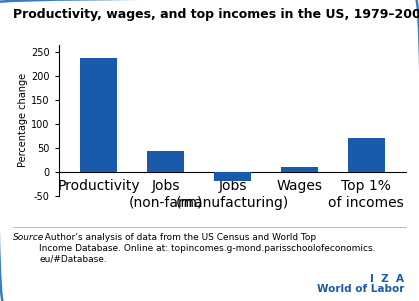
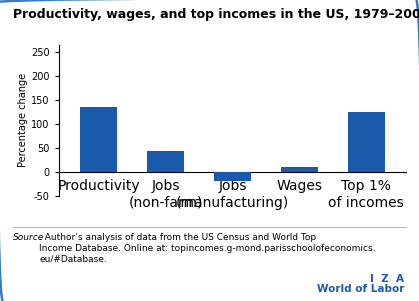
Productivity: 238 -> 135
Top 1% of incomes: 70 -> 125
